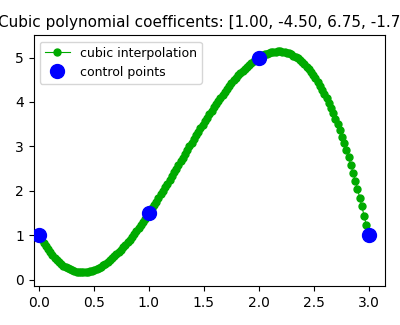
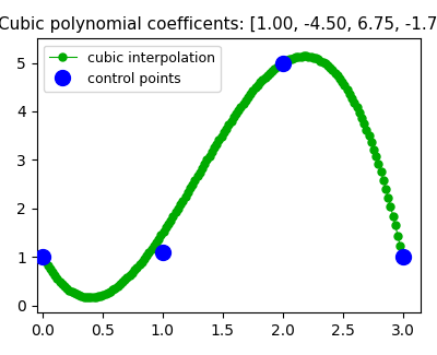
control points/1.0: 1.5 -> 1.1
